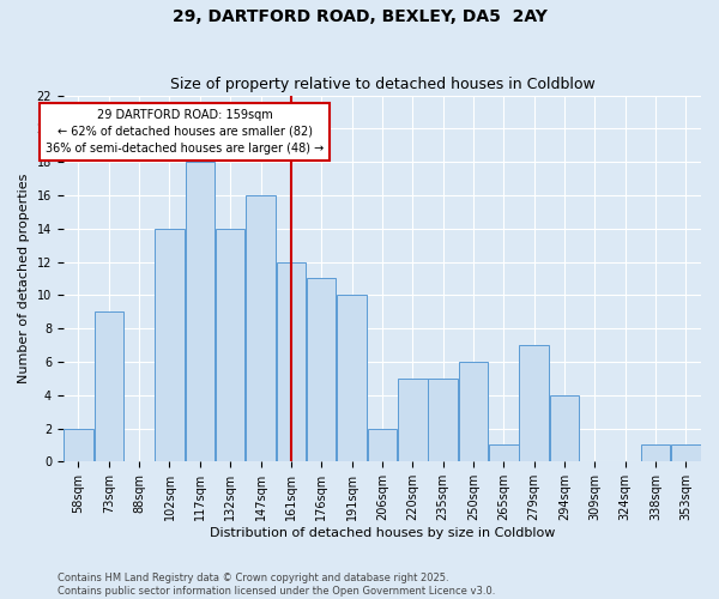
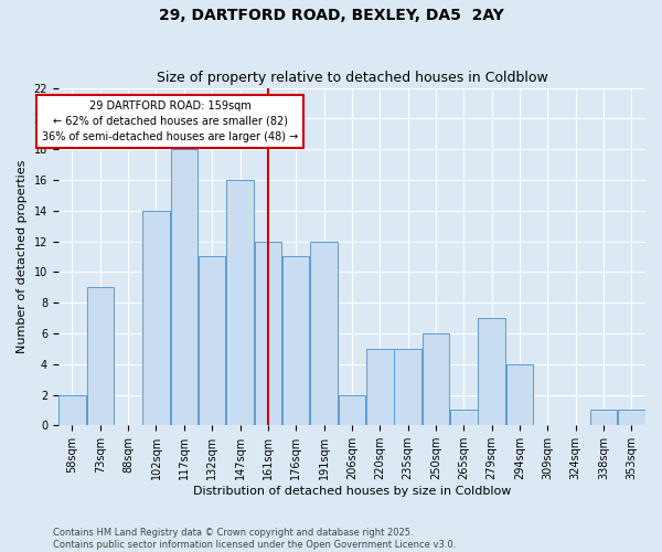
132sqm: 14 -> 11
191sqm: 10 -> 12
